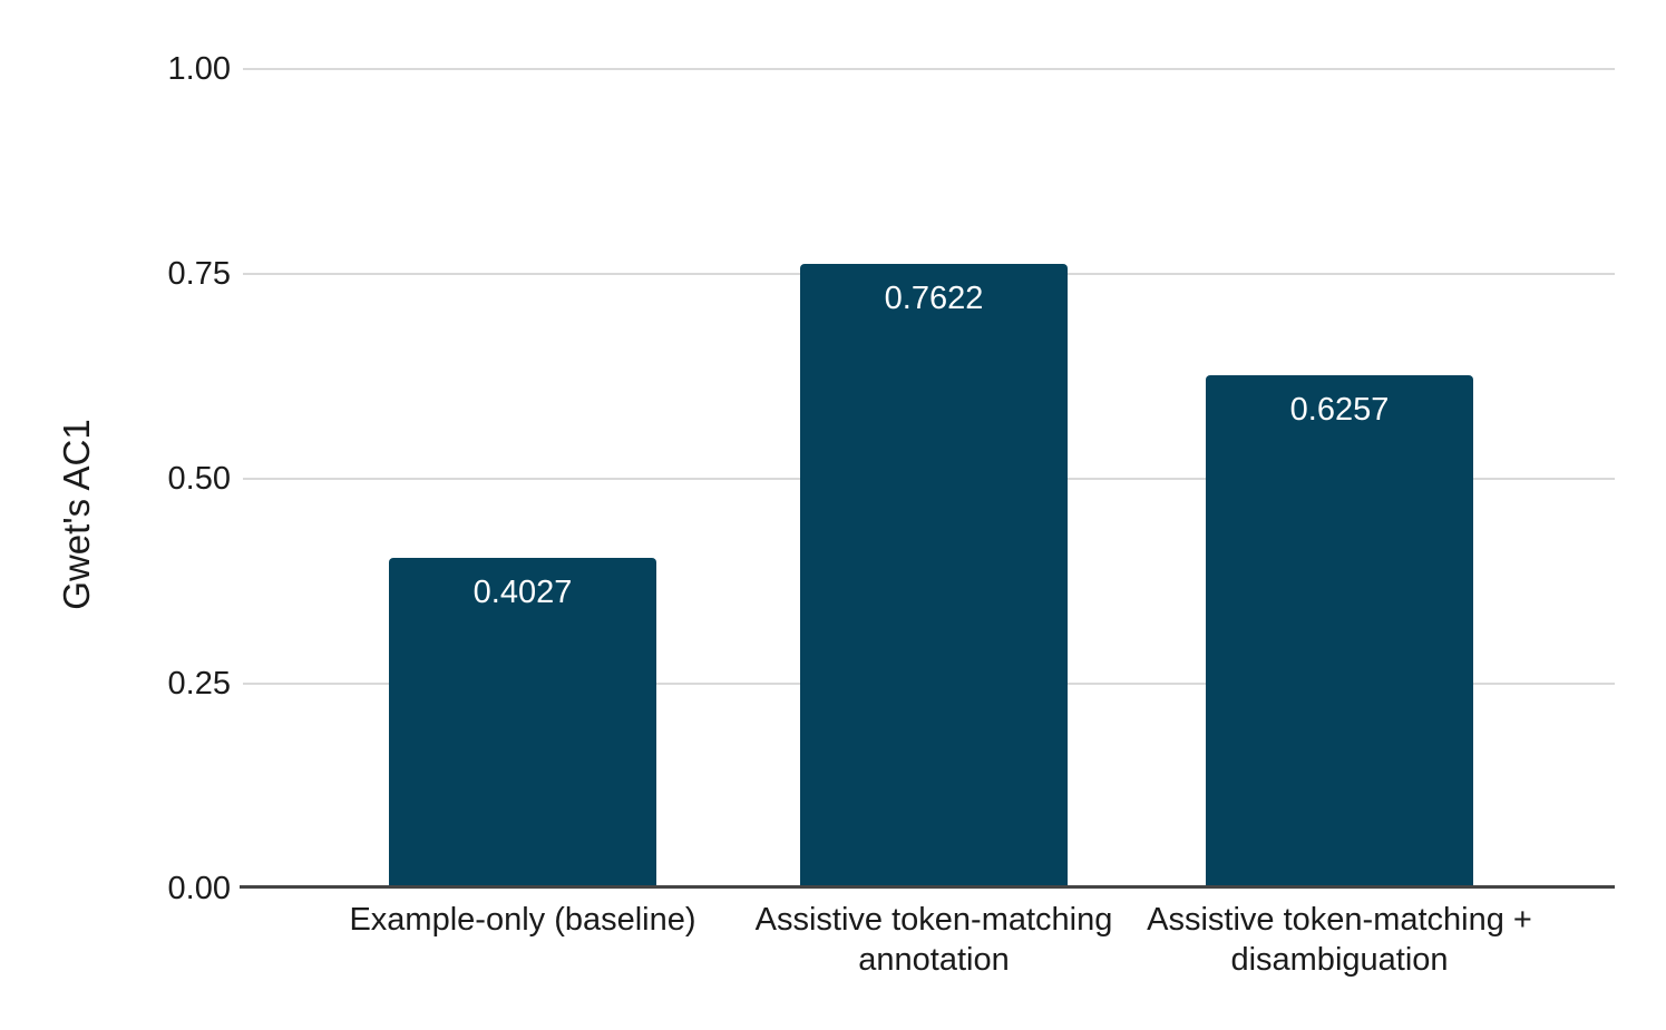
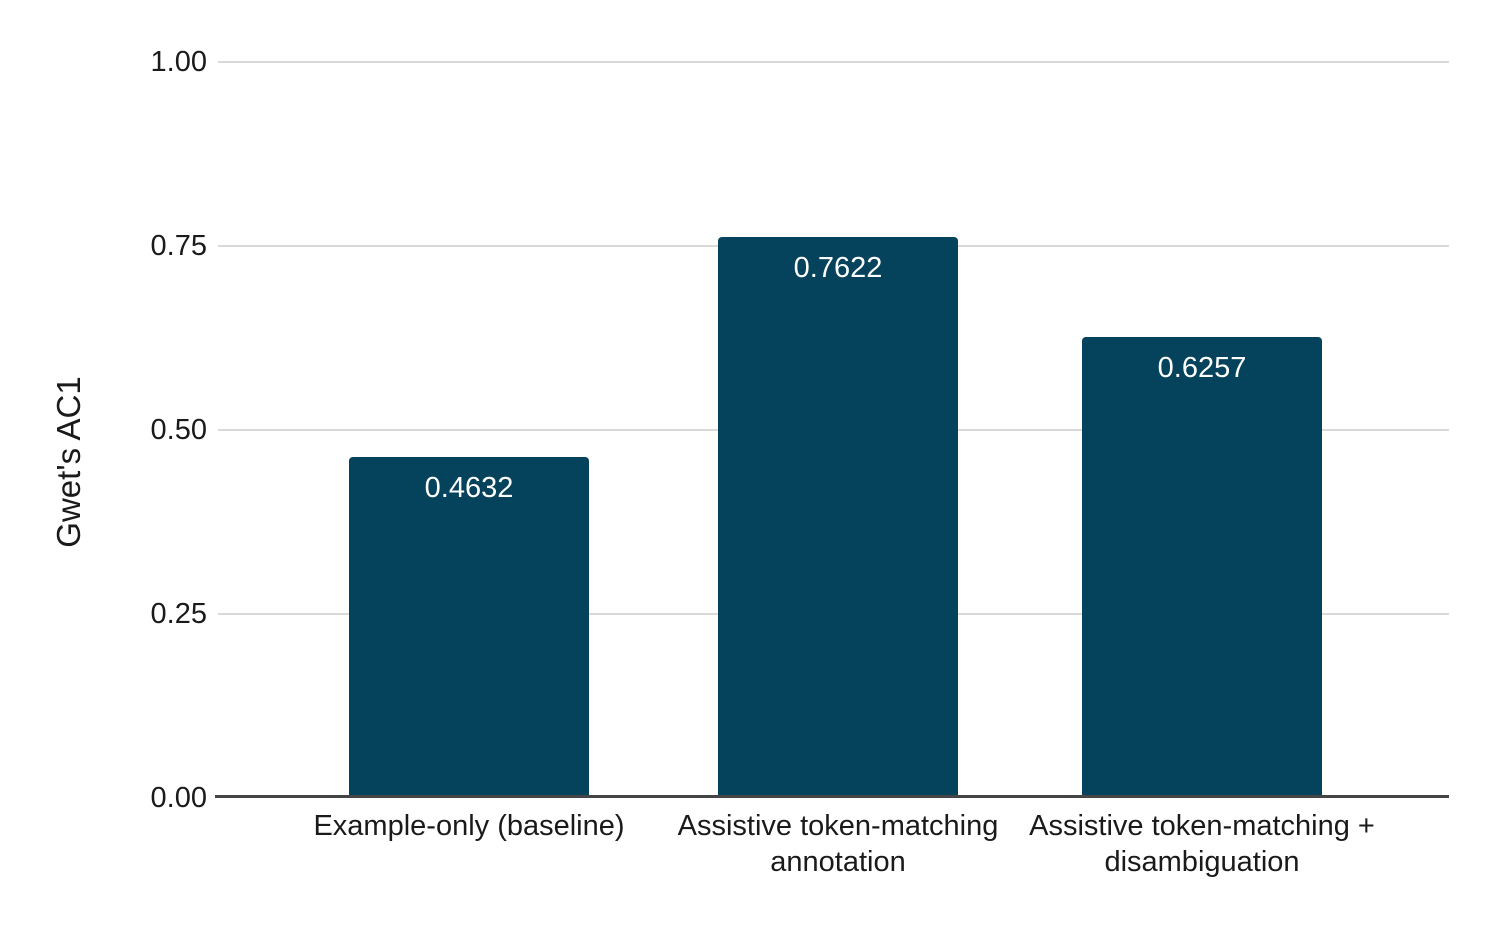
Example-only (baseline): 0.4027 -> 0.4632
